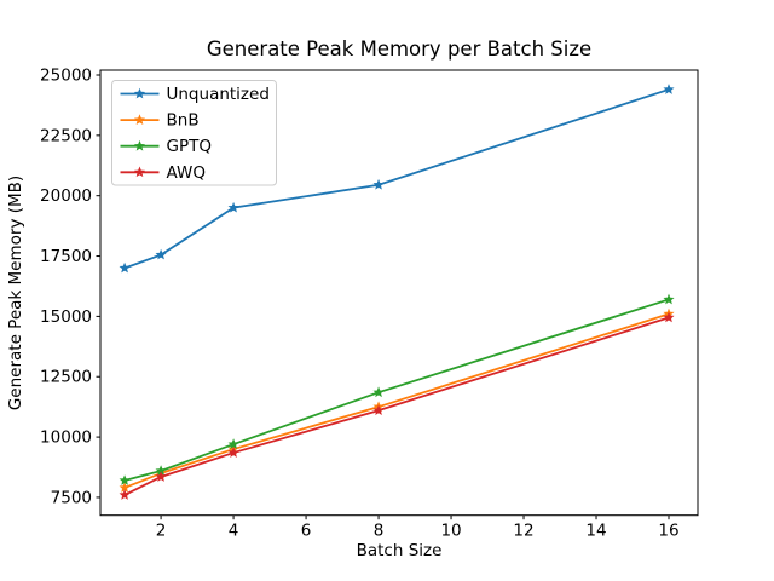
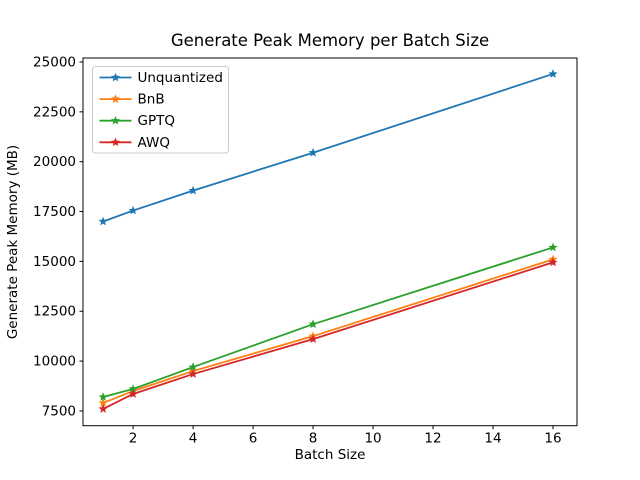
Unquantized/4: 19500 -> 18600
